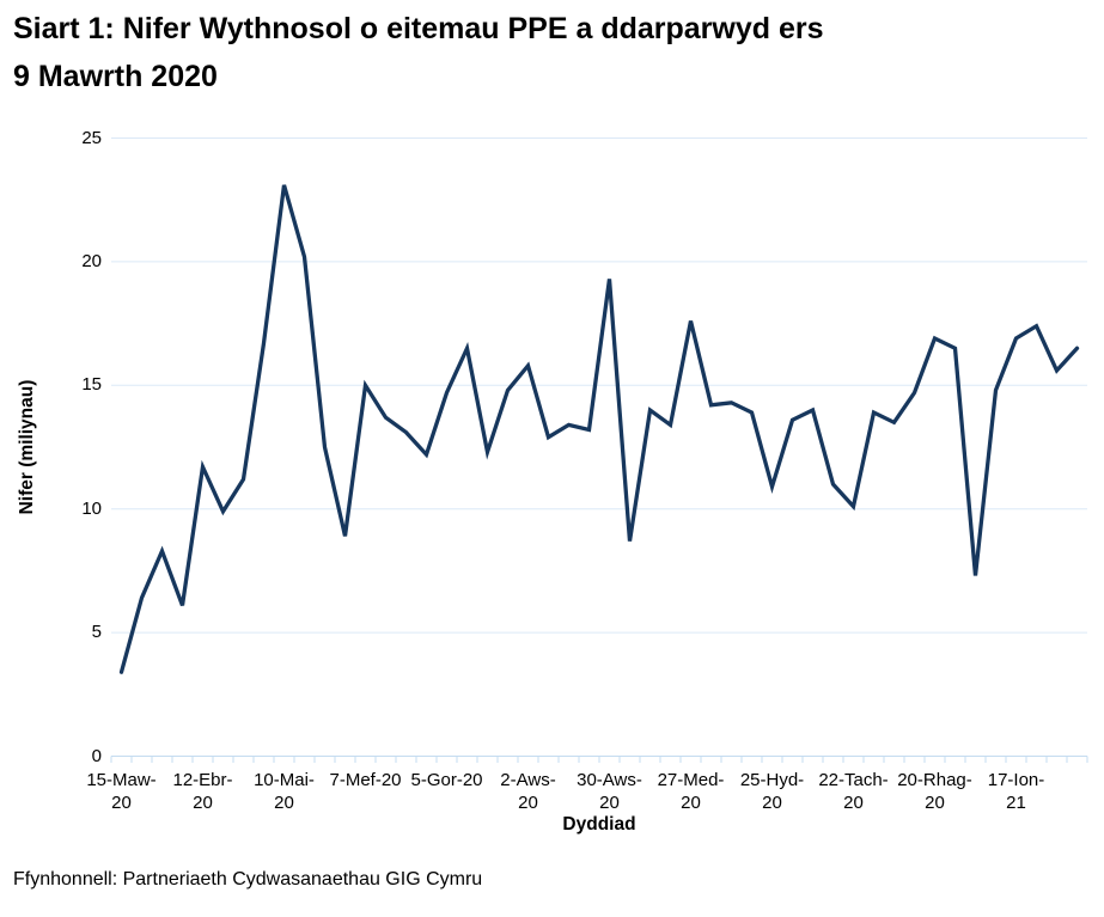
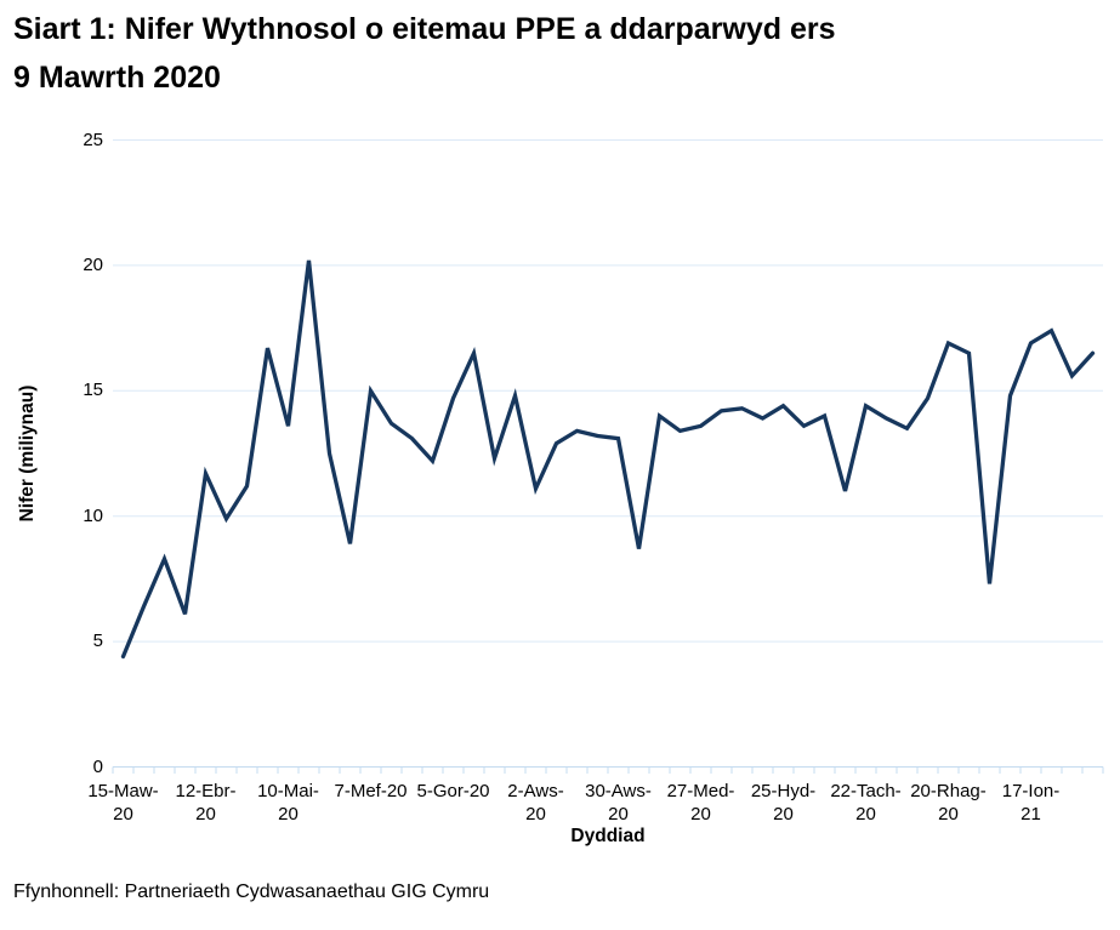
15-Maw-20: 3.4 -> 4.4
10-Mai-20: 23.1 -> 13.6
2-Aws-20: 15.8 -> 11.1
30-Aws-20: 19.3 -> 13.1
27-Med-20: 17.6 -> 13.6
25-Hyd-20: 10.9 -> 14.4
22-Tach-20: 10.1 -> 14.4
